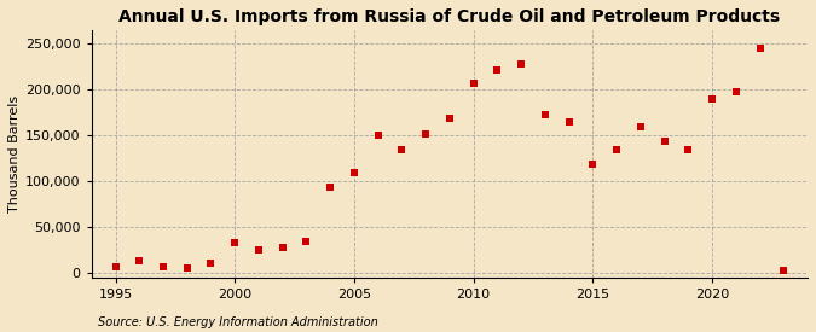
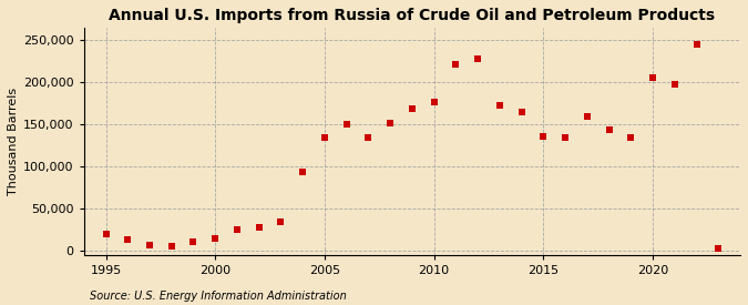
1995: 7,000 -> 20,000
2000: 33,000 -> 14,000
2005: 110,000 -> 134,000
2010: 207,000 -> 176,000
2015: 118,000 -> 136,000
2020: 190,000 -> 206,000
